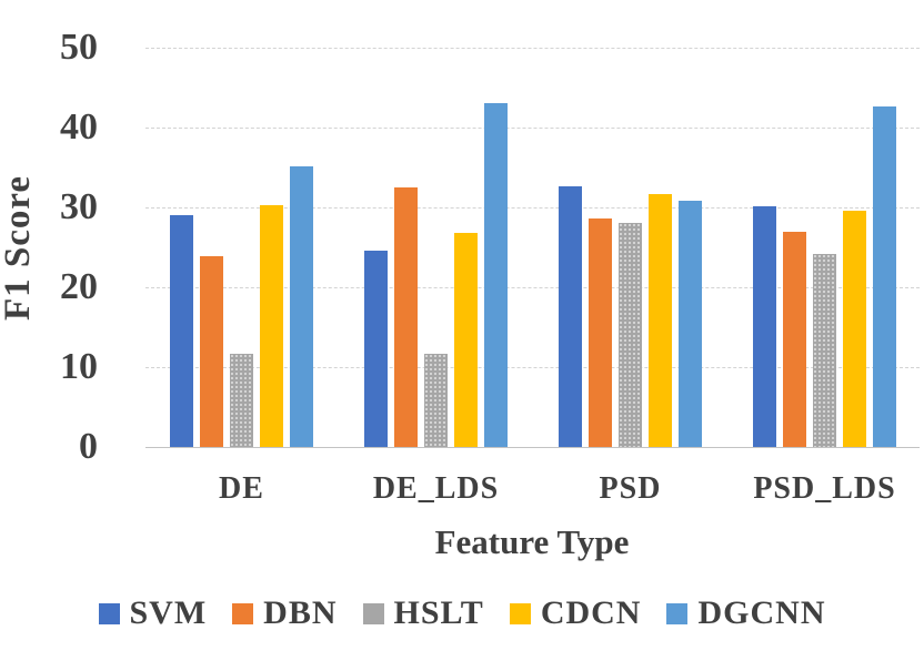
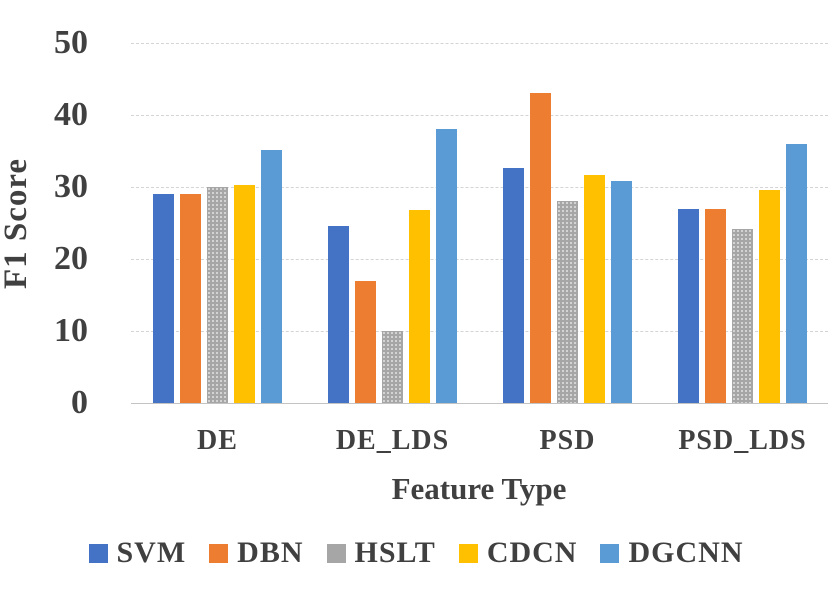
DBN/DE: 24 -> 29
HSLT/DE: 12 -> 30
DBN/DE_LDS: 32 -> 17
HSLT/DE_LDS: 12 -> 10
DGCNN/DE_LDS: 43 -> 38
DBN/PSD: 29 -> 43
SVM/PSD_LDS: 30 -> 27
DGCNN/PSD_LDS: 43 -> 36
